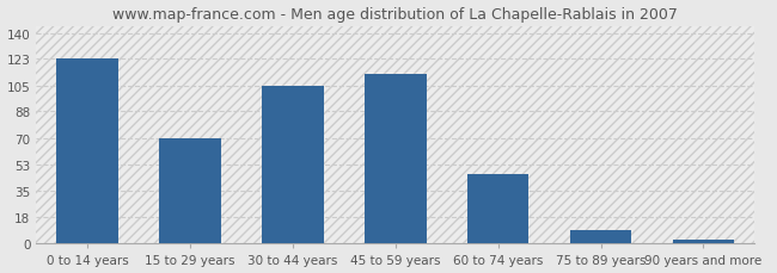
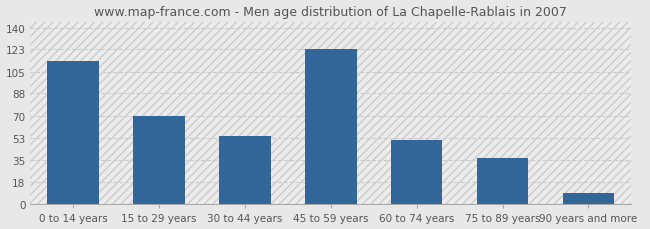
0 to 14 years: 123 -> 114
30 to 44 years: 105 -> 54
45 to 59 years: 113 -> 123
60 to 74 years: 46 -> 51
75 to 89 years: 9 -> 37
90 years and more: 3 -> 9
